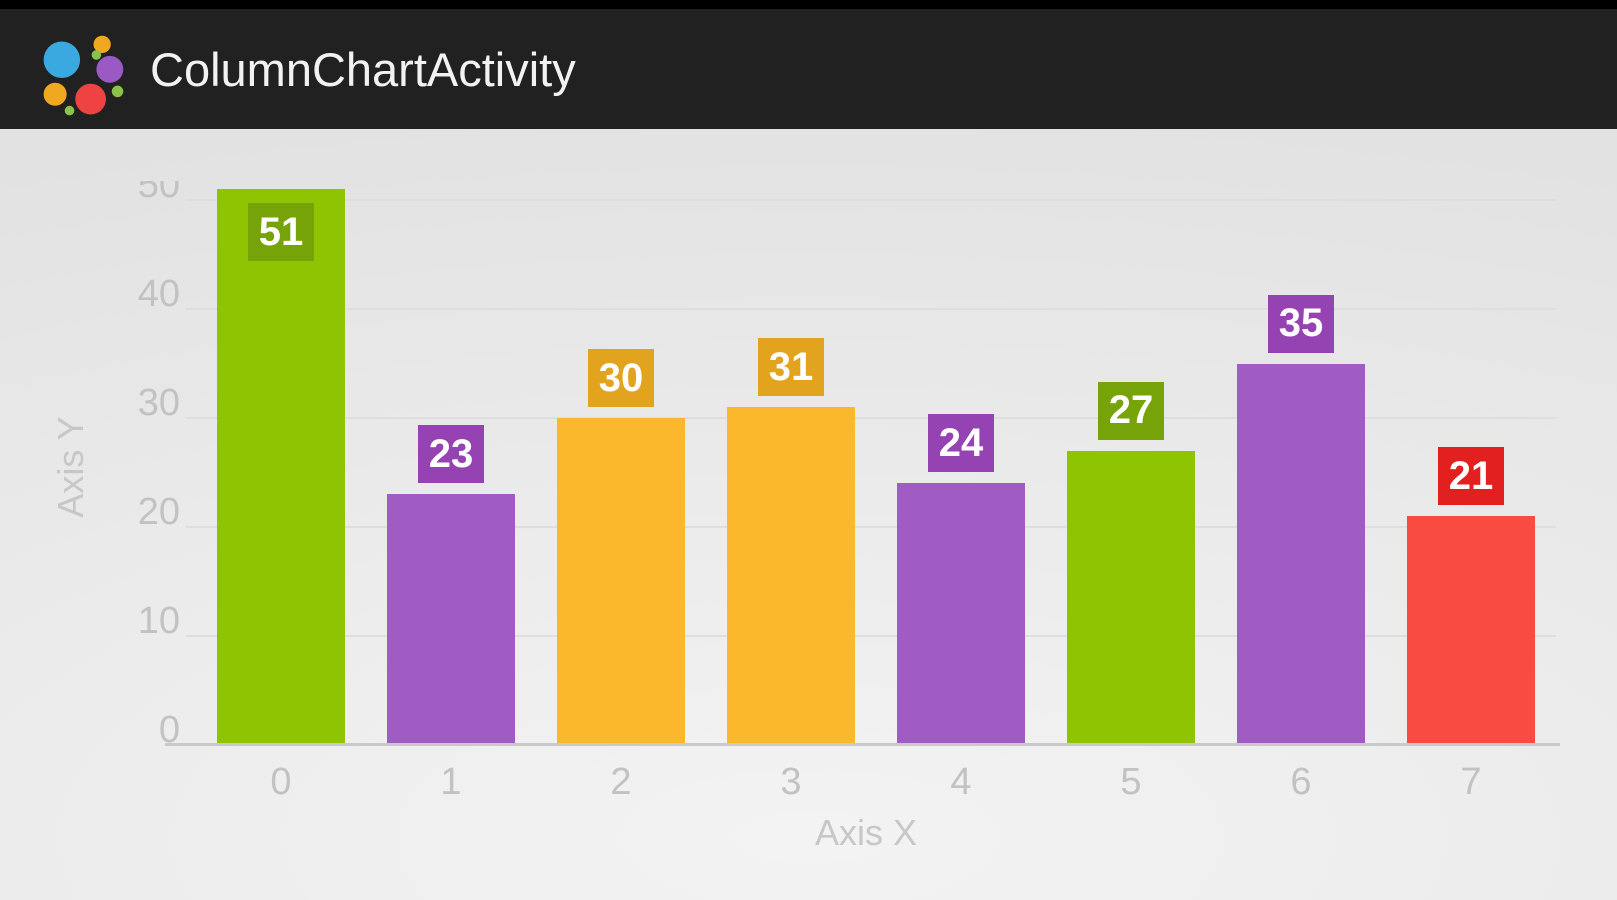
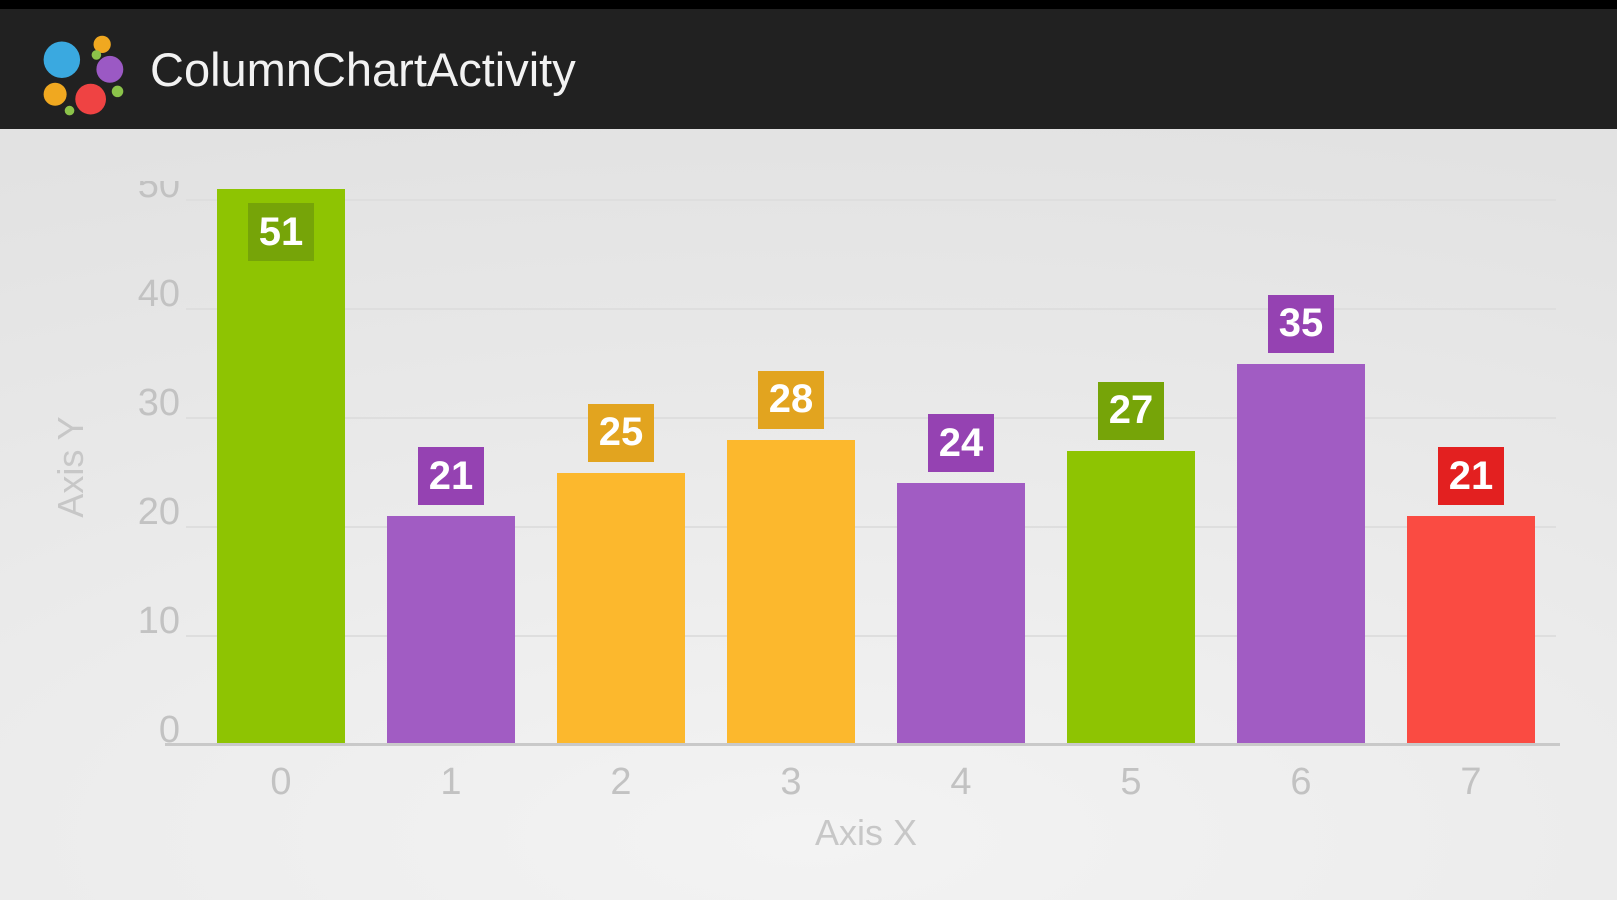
1: 23 -> 21
2: 30 -> 25
3: 31 -> 28
